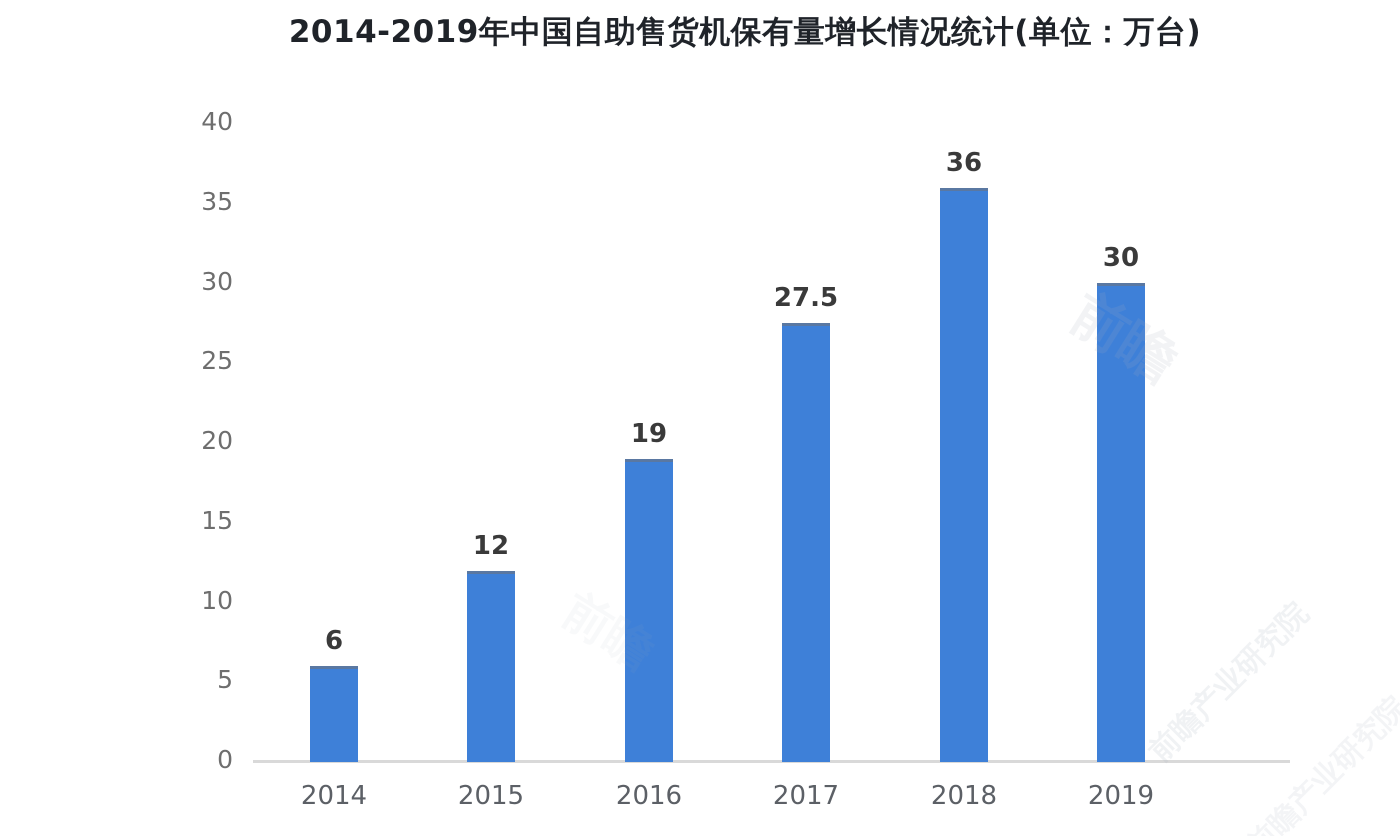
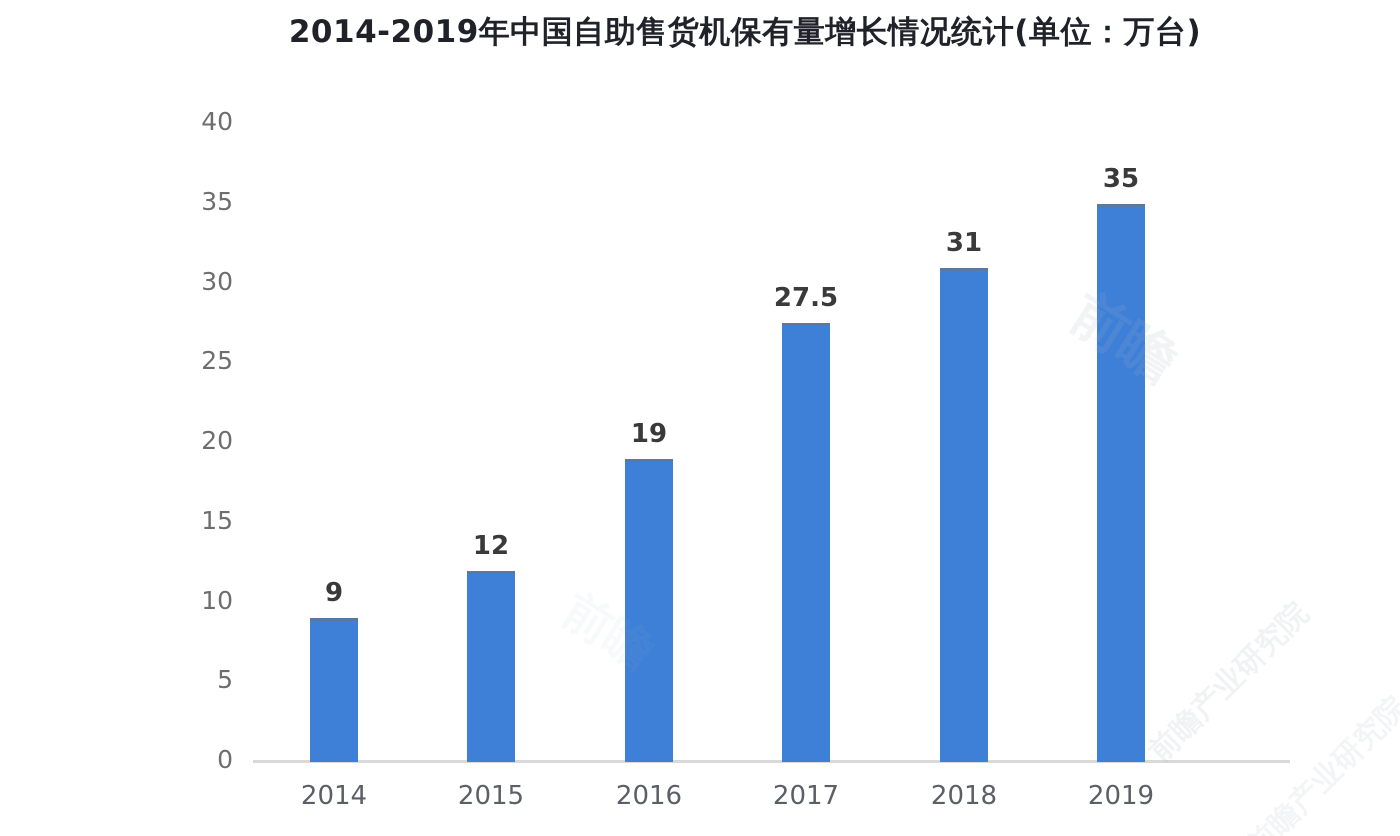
2014: 6 -> 9
2018: 36 -> 31
2019: 30 -> 35
